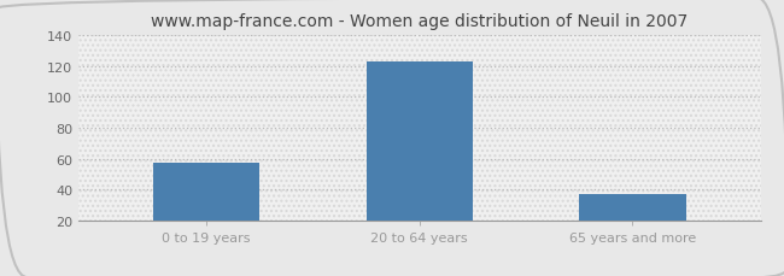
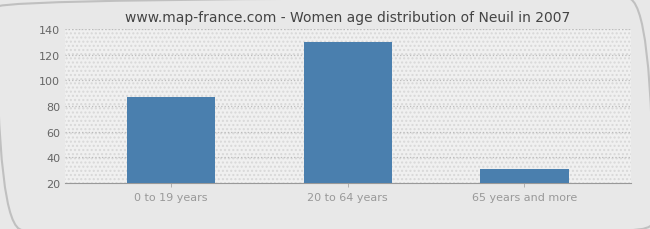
0 to 19 years: 57 -> 87
20 to 64 years: 123 -> 130
65 years and more: 37 -> 31
